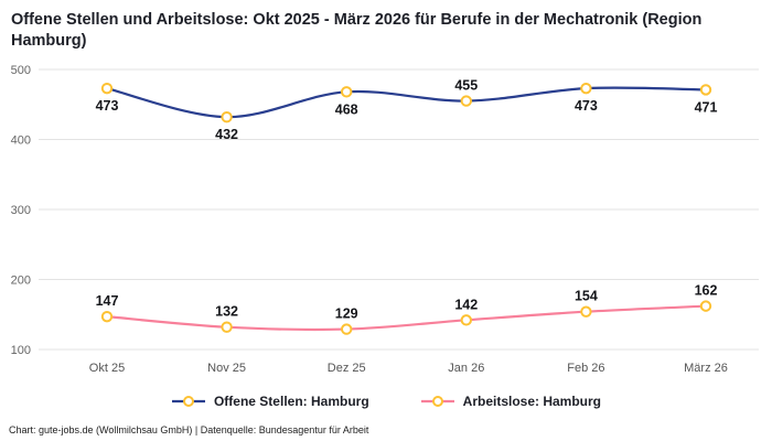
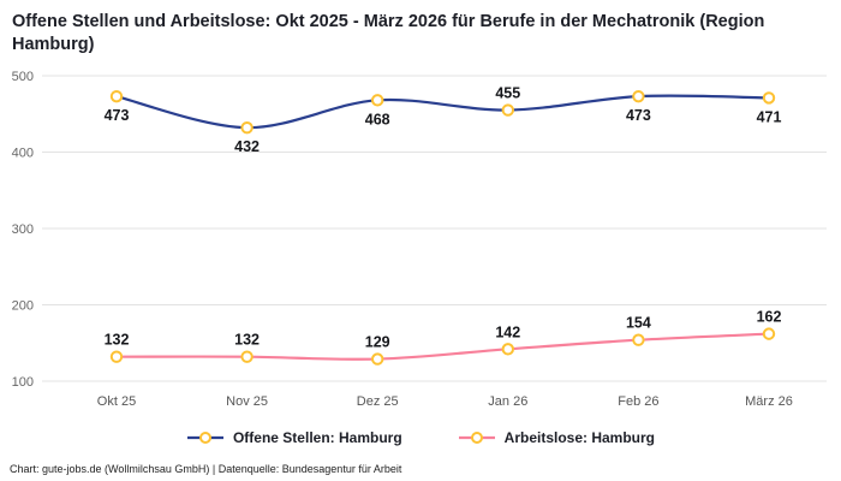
Arbeitslose: Hamburg/Okt 25: 147 -> 132
